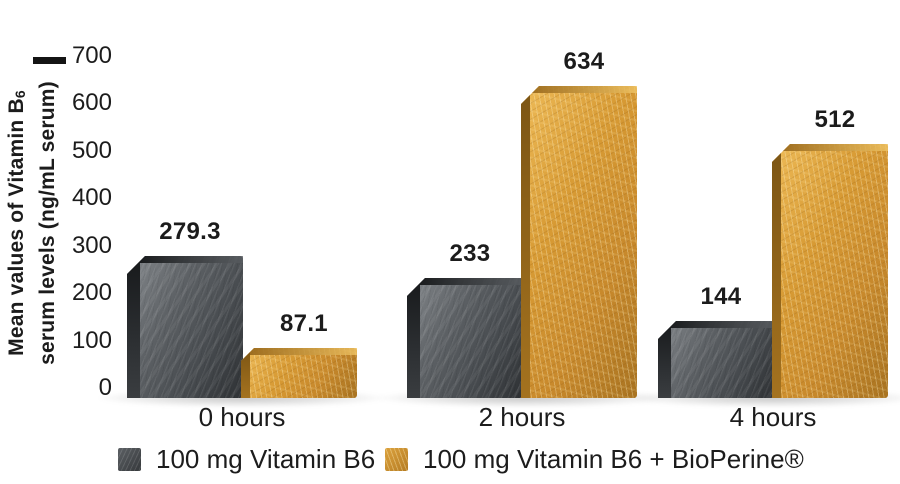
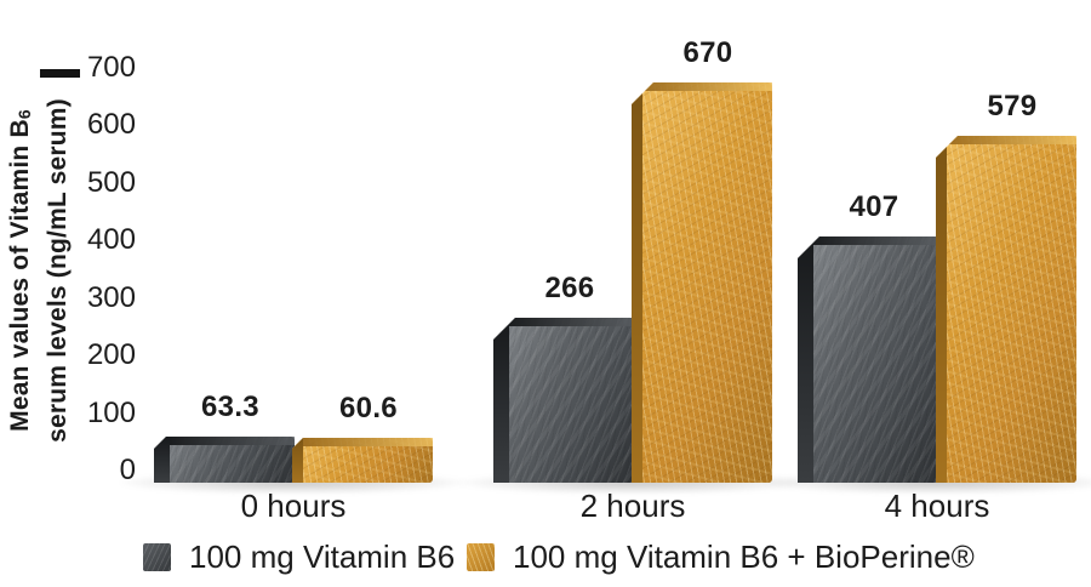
100 mg Vitamin B6/0 hours: 279.3 -> 63.3
100 mg Vitamin B6 + BioPerine®/0 hours: 87.1 -> 60.6
100 mg Vitamin B6/2 hours: 233 -> 266
100 mg Vitamin B6 + BioPerine®/2 hours: 634 -> 670
100 mg Vitamin B6/4 hours: 144 -> 407
100 mg Vitamin B6 + BioPerine®/4 hours: 512 -> 579
